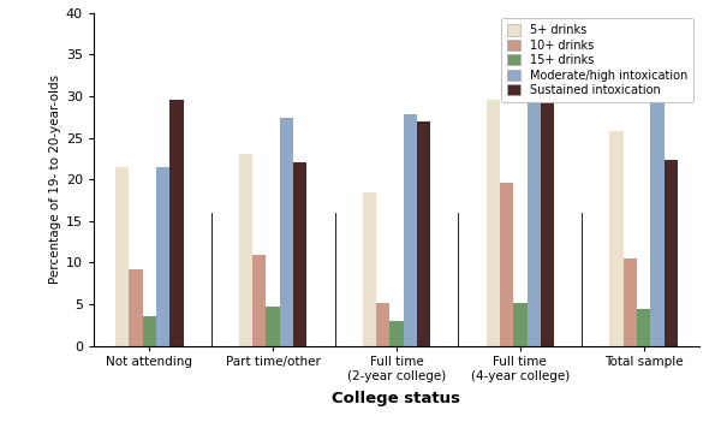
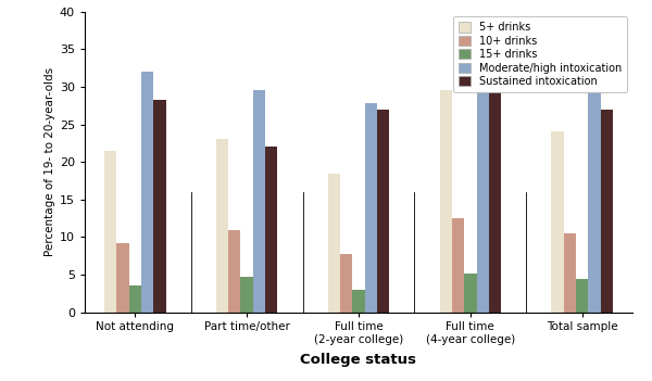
Moderate/high intoxication/Not attending: 21.4 -> 32.0
Sustained intoxication/Not attending: 29.6 -> 28.3
Moderate/high intoxication/Part time/other: 27.4 -> 29.5
10+ drinks/Full time (2-year college): 5.2 -> 7.8
10+ drinks/Full time (4-year college): 19.6 -> 12.5
5+ drinks/Total sample: 25.8 -> 24.0
Sustained intoxication/Total sample: 22.4 -> 27.0
